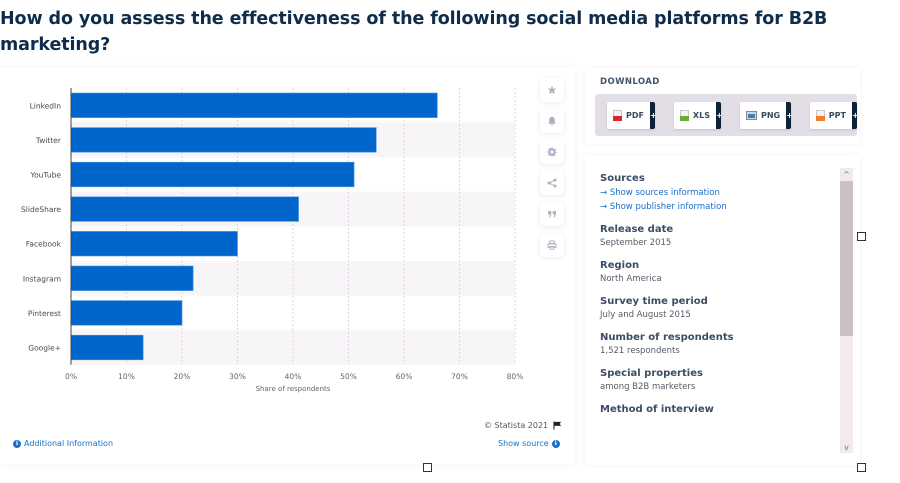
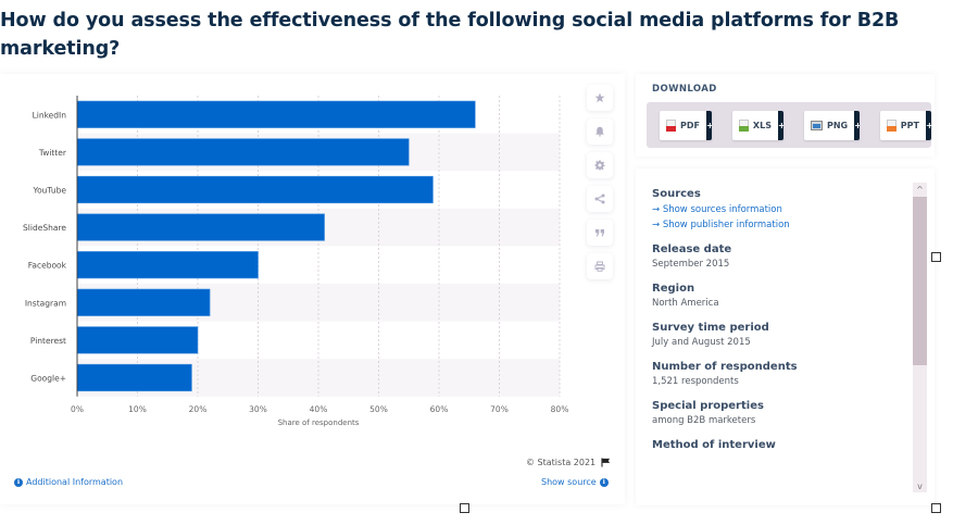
YouTube: 51% -> 59%
Google+: 13% -> 19%
